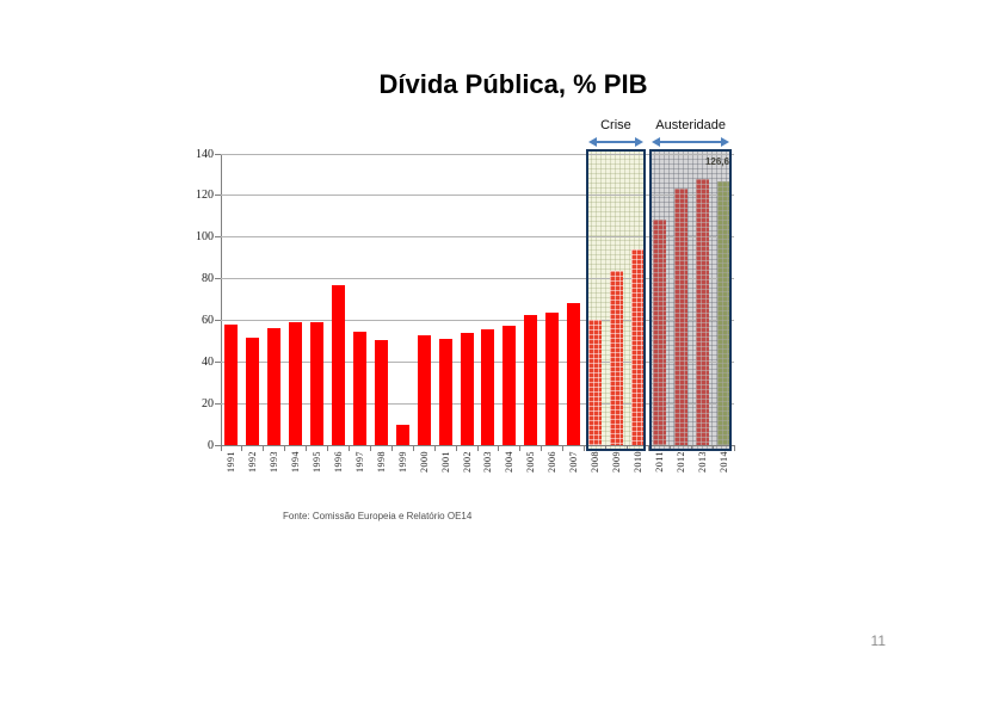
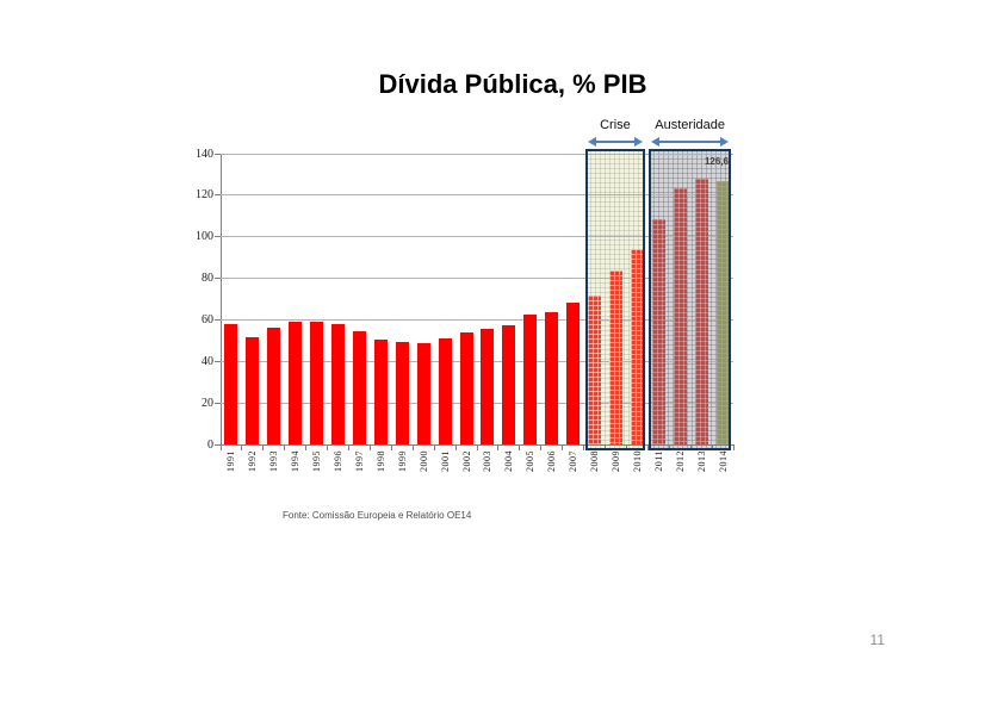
1996: 77 -> 58
1999: 10 -> 50
2000: 53 -> 48
2008: 60 -> 72
